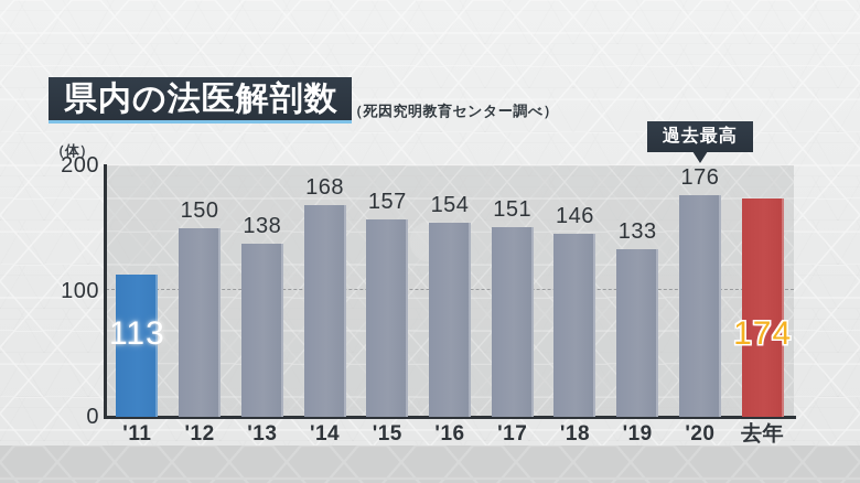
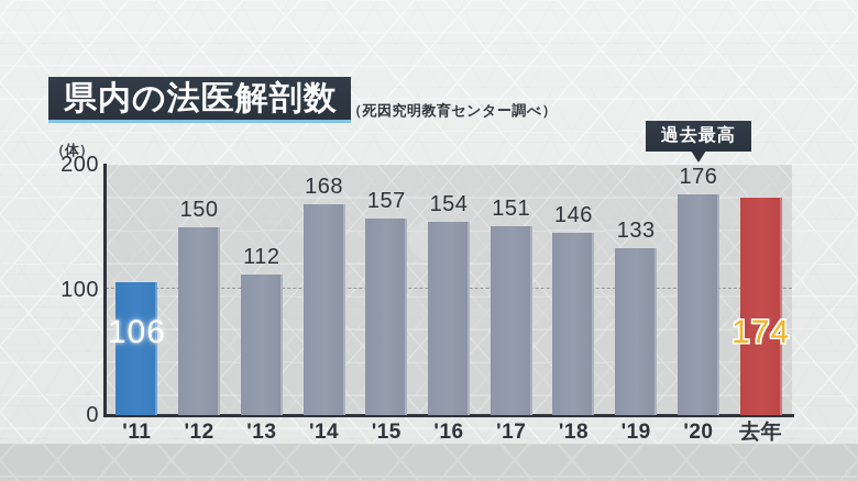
'11: 113 -> 106
'13: 138 -> 112
